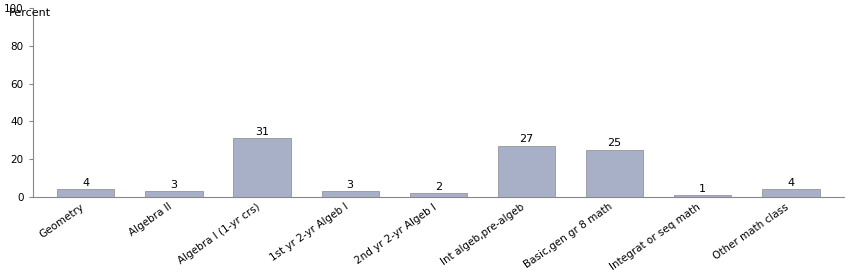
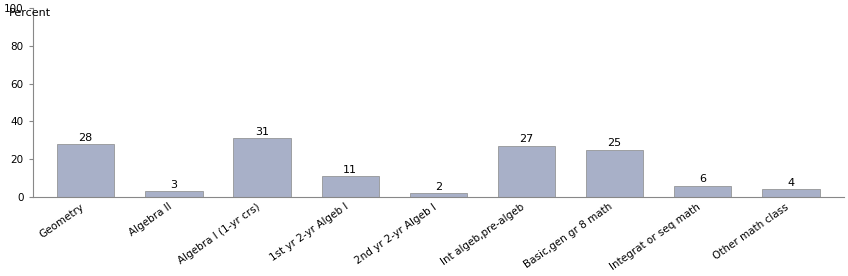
Geometry: 4 -> 28
1st yr 2-yr Algeb I: 3 -> 11
Integrat or seq math: 1 -> 6
